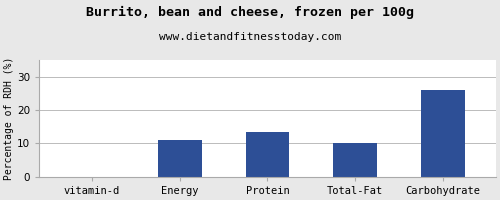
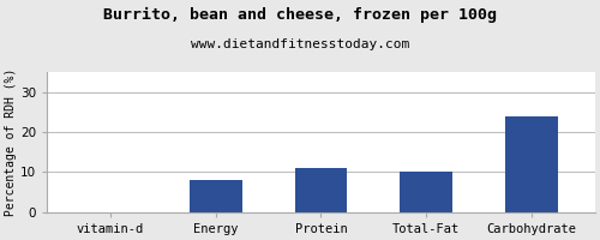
Energy: 11.0 -> 8.0
Protein: 13.3 -> 11.0
Carbohydrate: 26.0 -> 24.0
